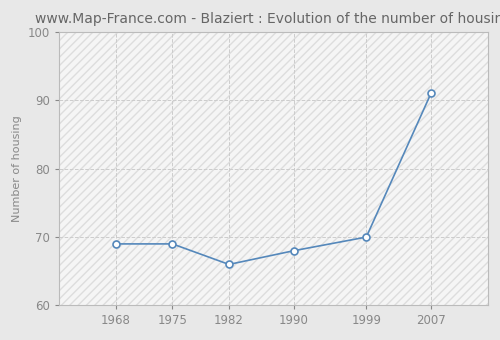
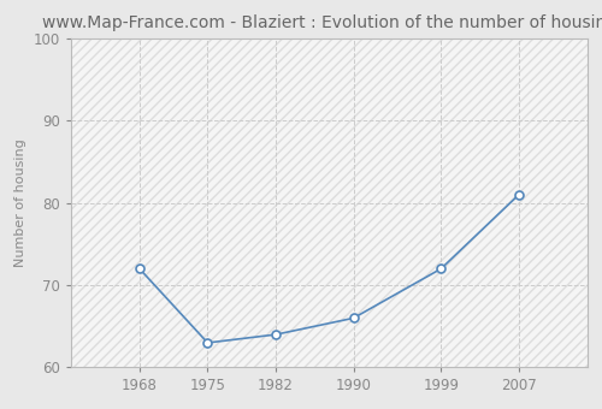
1968: 69 -> 72
1975: 69 -> 63
1982: 66 -> 64
1990: 68 -> 66
1999: 70 -> 72
2007: 91 -> 81
